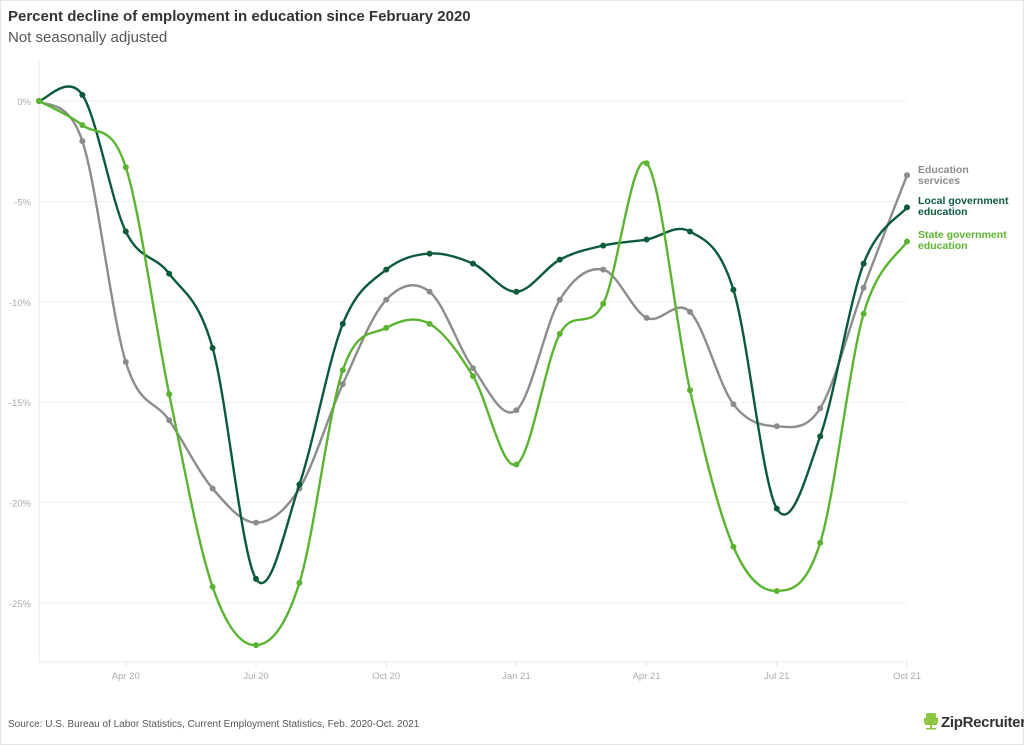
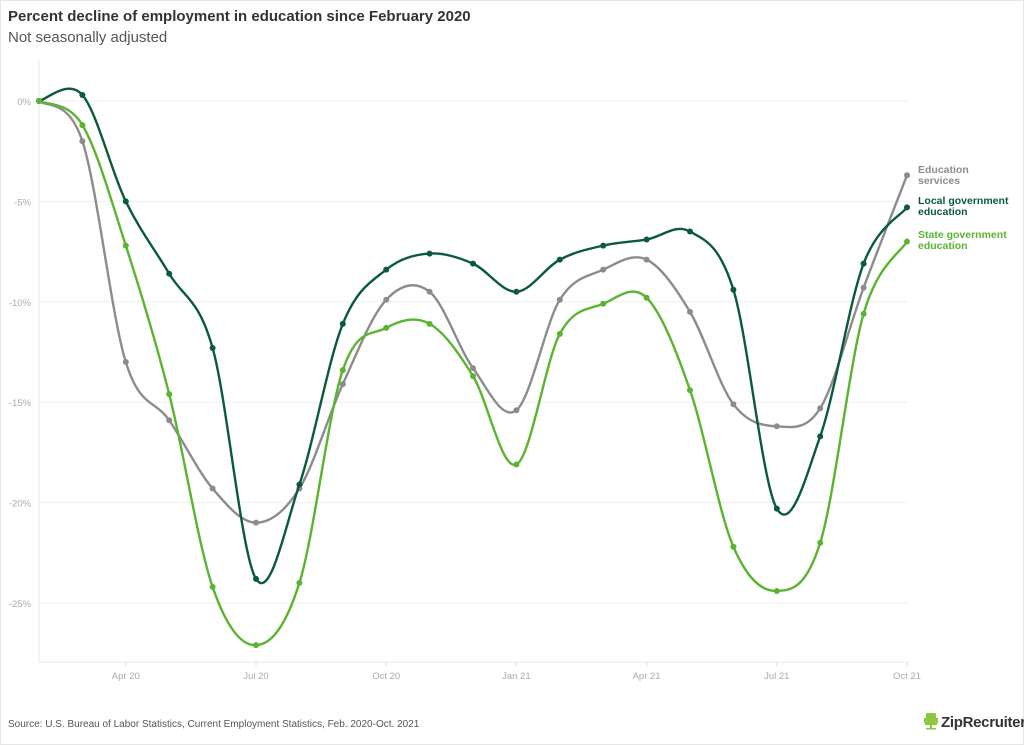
Local government education/Apr 20: -6.5% -> -5.0%
State government education/Apr 20: -3.3% -> -7.2%
Education services/Apr 21: -10.8% -> -7.9%
State government education/Apr 21: -3.1% -> -9.8%
